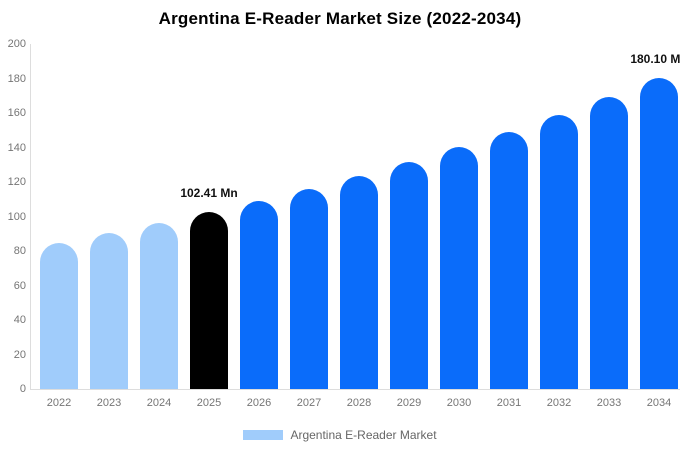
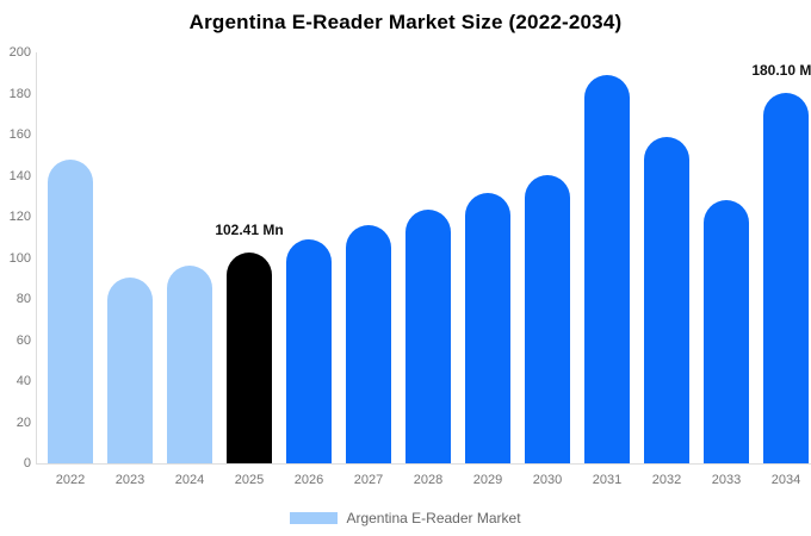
2022: 85 -> 148
2031: 149 -> 189
2033: 169 -> 128
